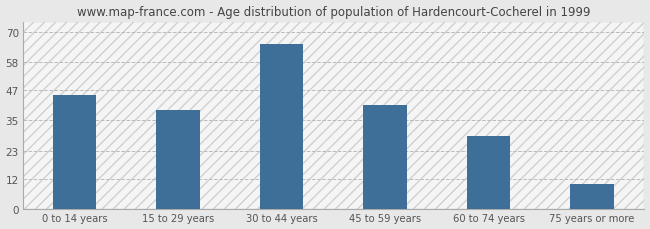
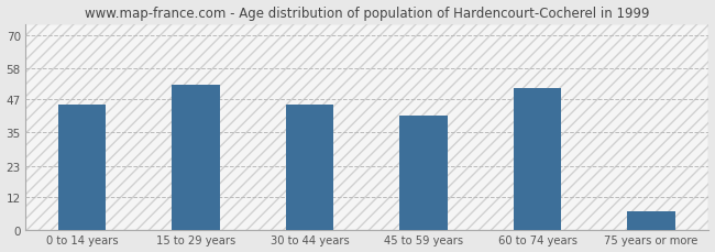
15 to 29 years: 39 -> 52
30 to 44 years: 65 -> 45
60 to 74 years: 29 -> 51
75 years or more: 10 -> 7
